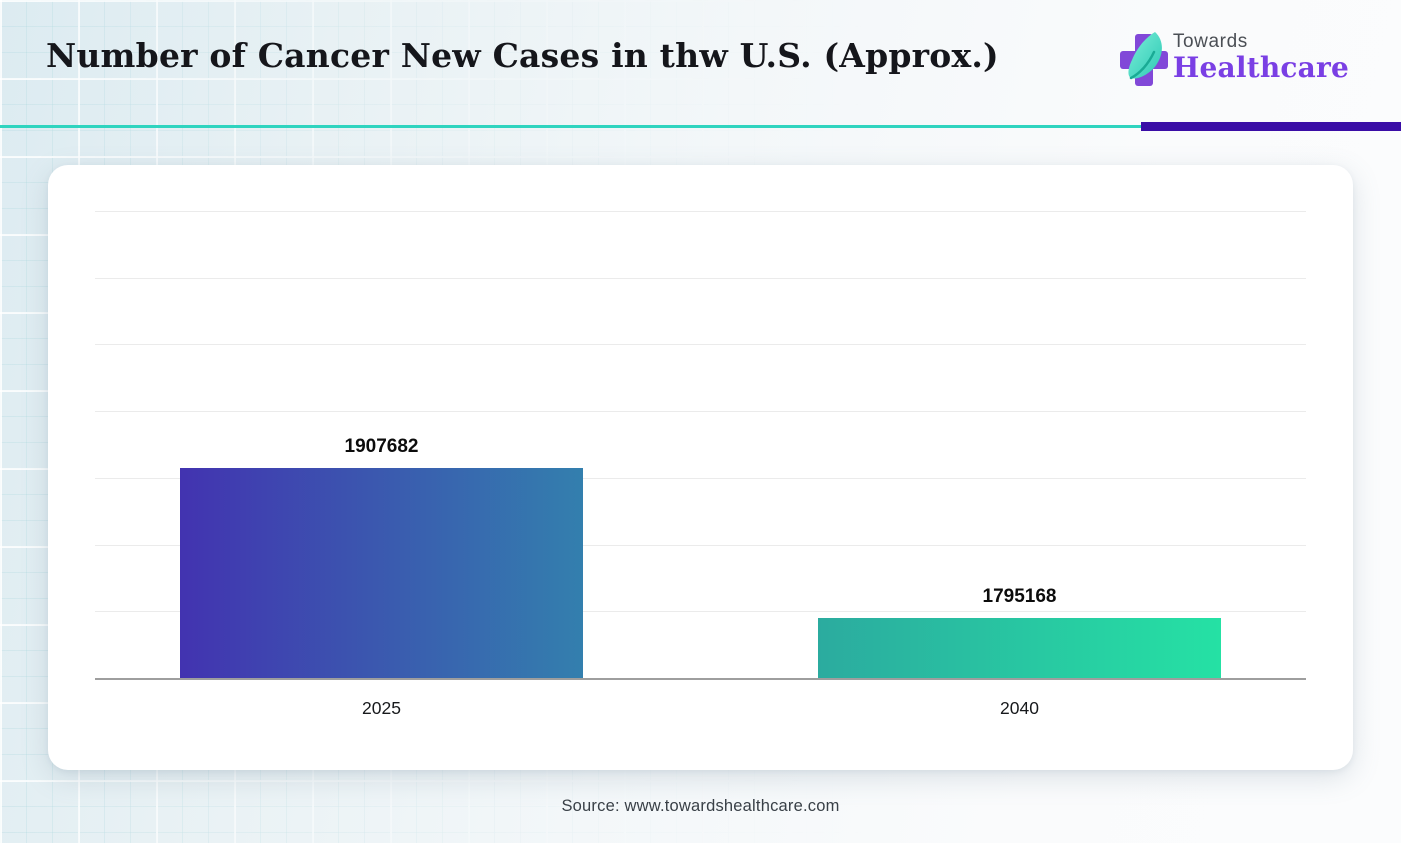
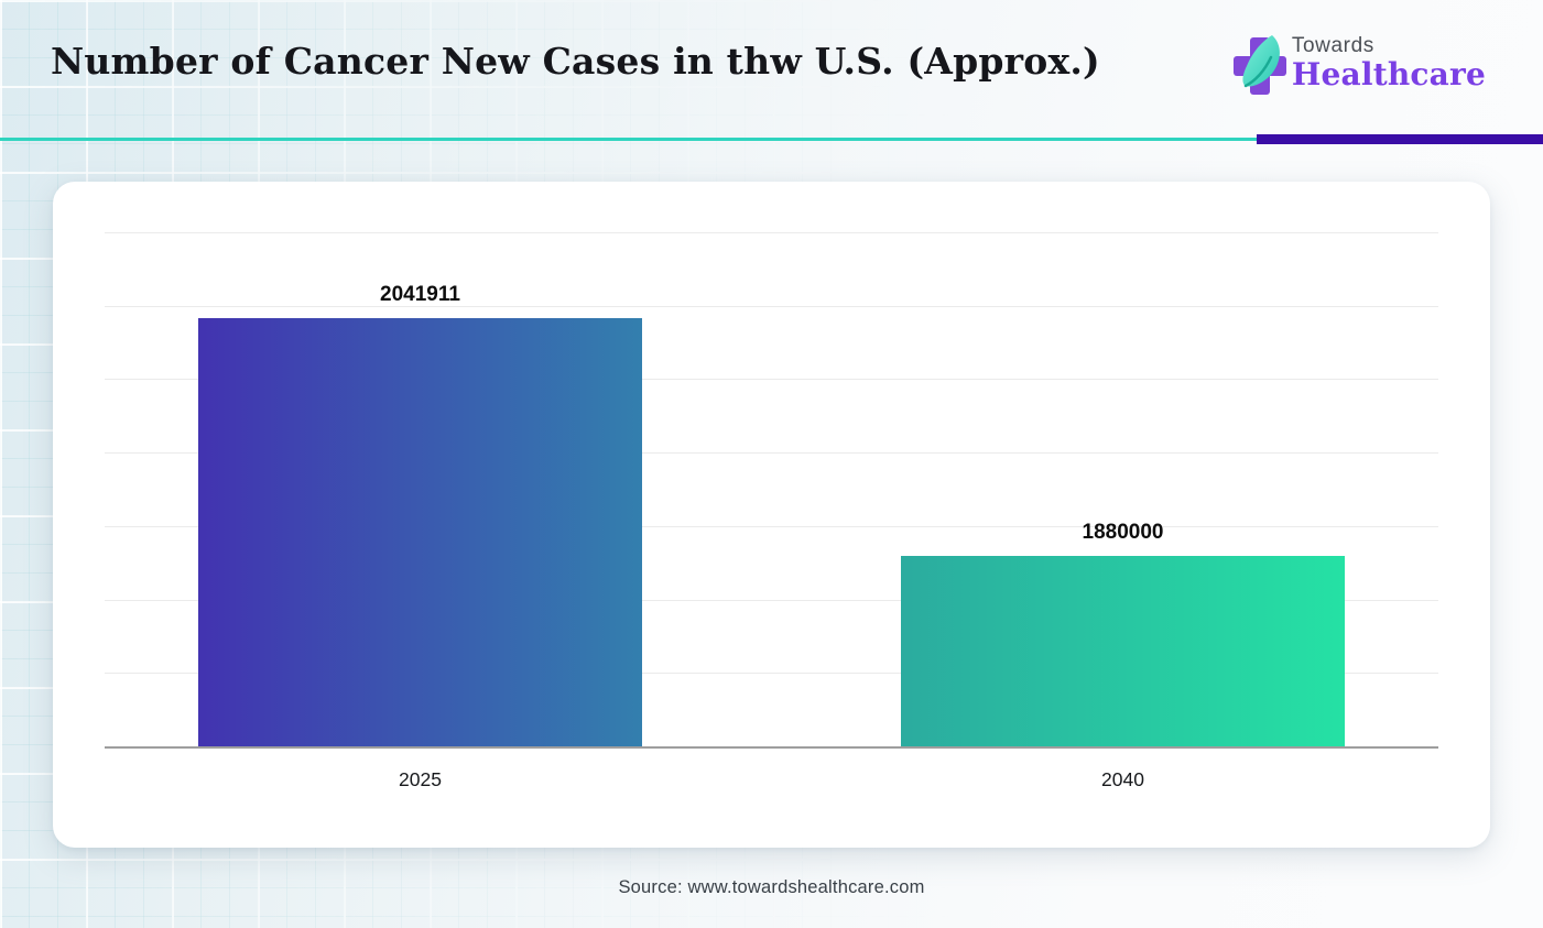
2025: 1907682 -> 2041911
2040: 1795168 -> 1880000
